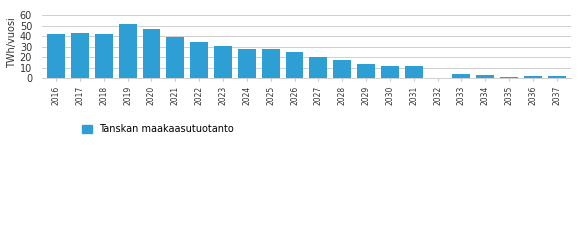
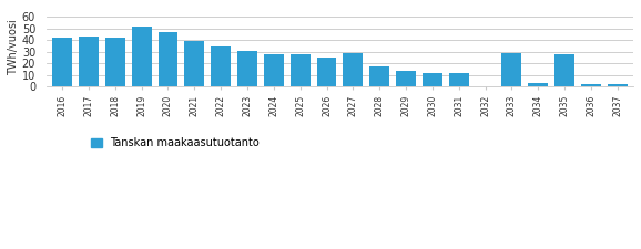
2027: 20 -> 29
2033: 4 -> 29
2035: 2 -> 28
